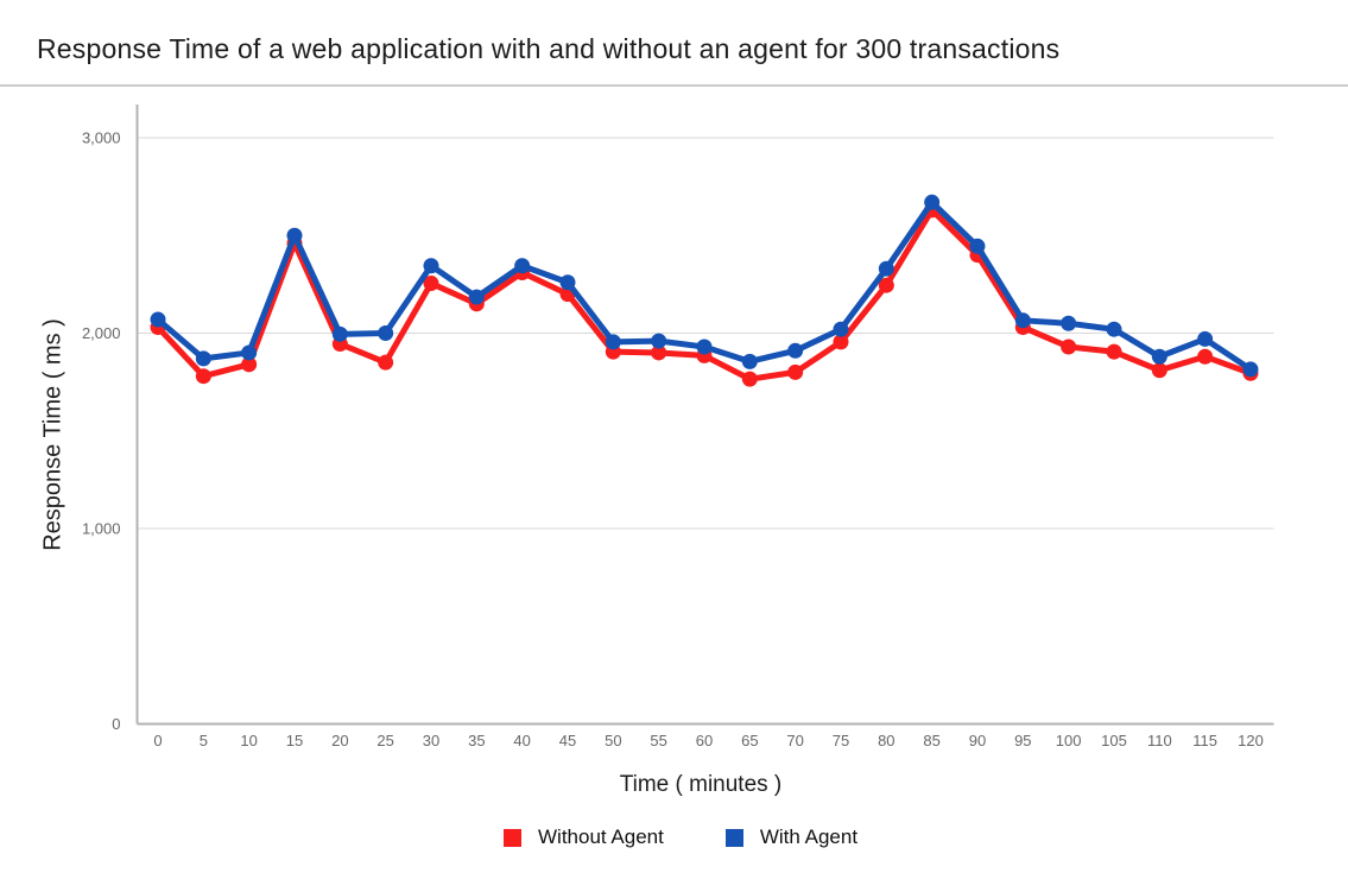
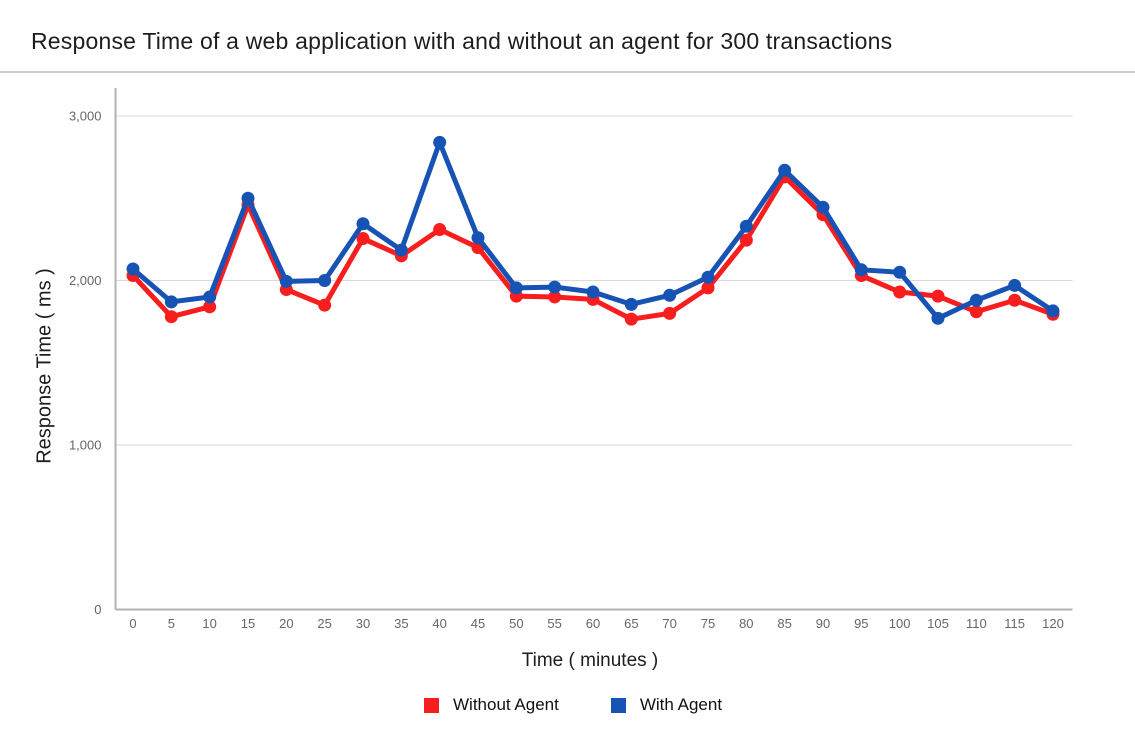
With Agent/40: 2340 -> 2840
With Agent/105: 2020 -> 1770
